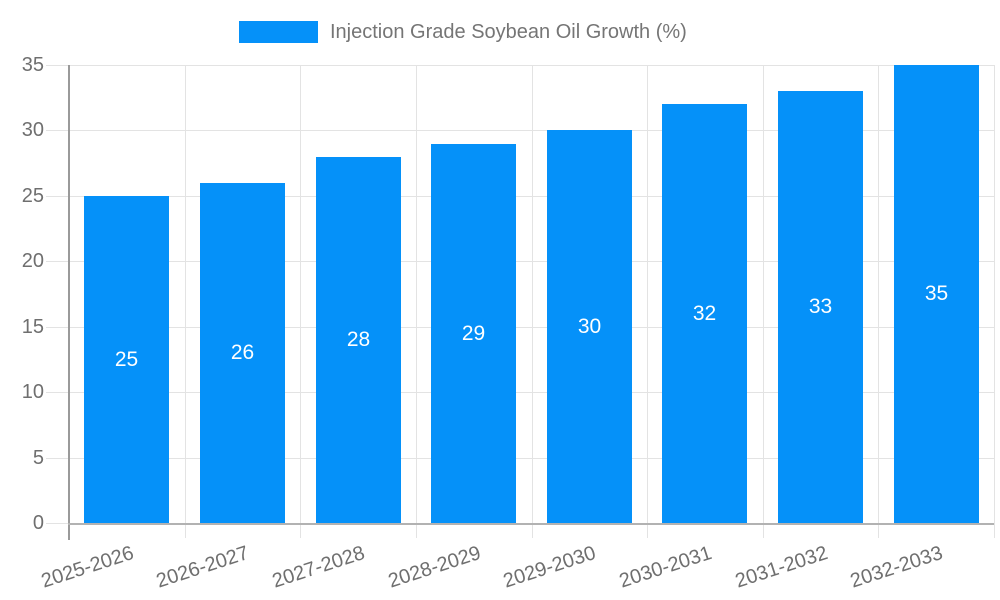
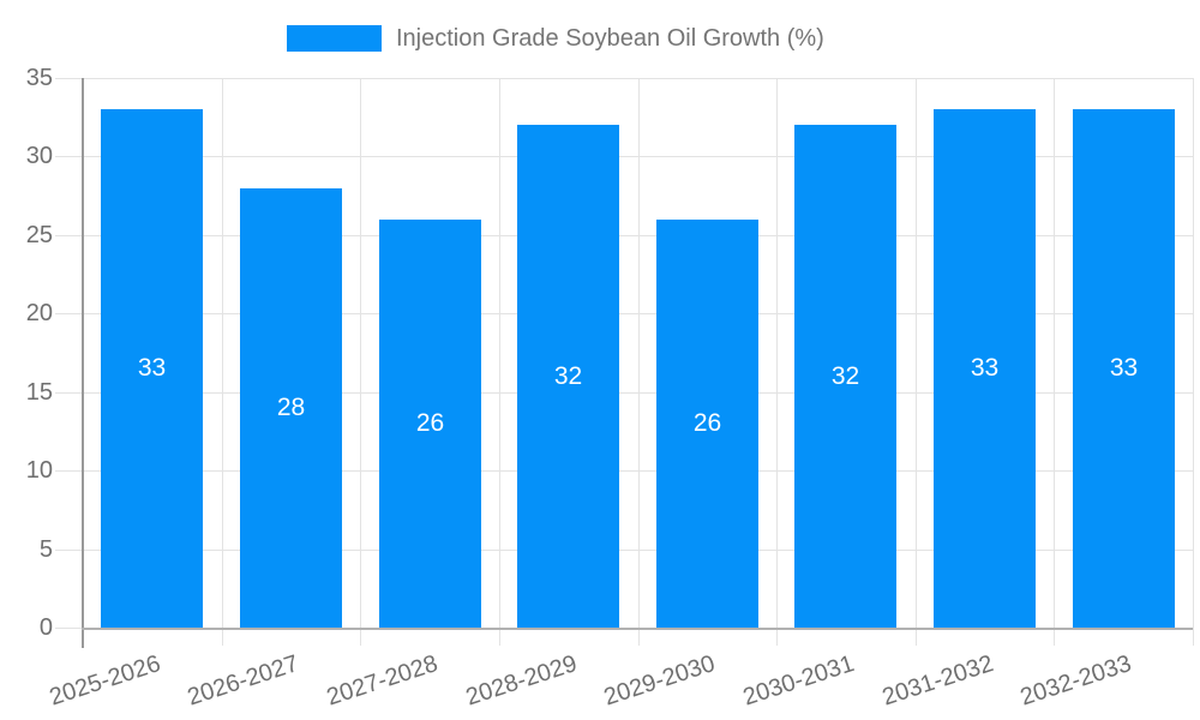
2025-2026: 25 -> 33
2026-2027: 26 -> 28
2027-2028: 28 -> 26
2028-2029: 29 -> 32
2029-2030: 30 -> 26
2032-2033: 35 -> 33
